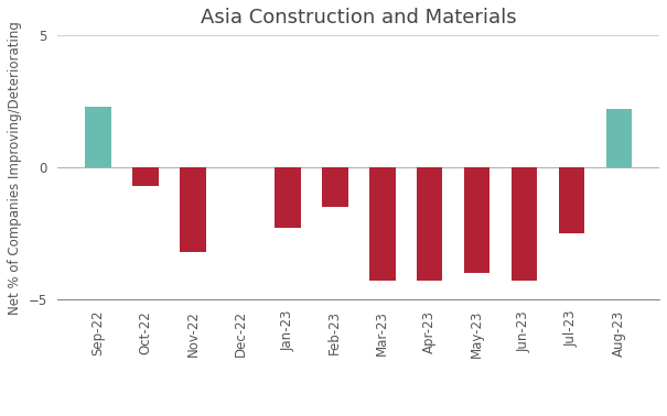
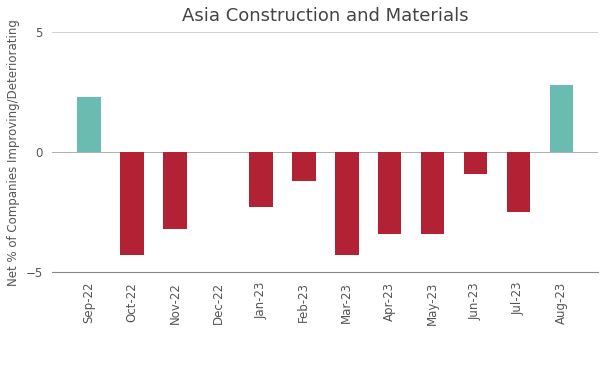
Oct-22: -0.7 -> -4.3
Feb-23: -1.5 -> -1.2
Apr-23: -4.3 -> -3.4
May-23: -4.0 -> -3.4
Jun-23: -4.3 -> -0.9
Aug-23: 2.2 -> 2.8
